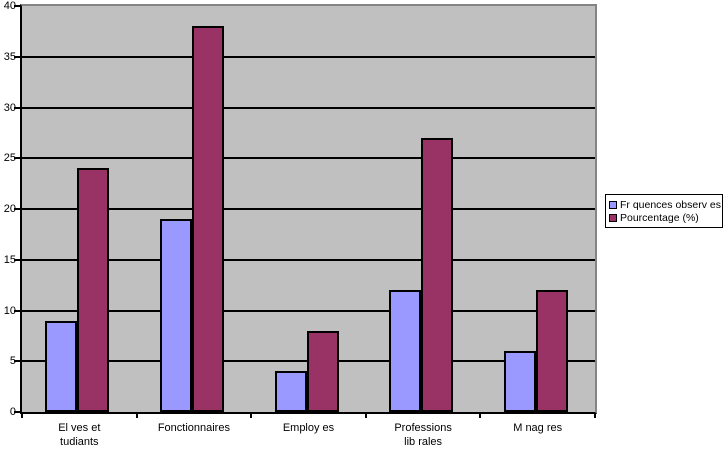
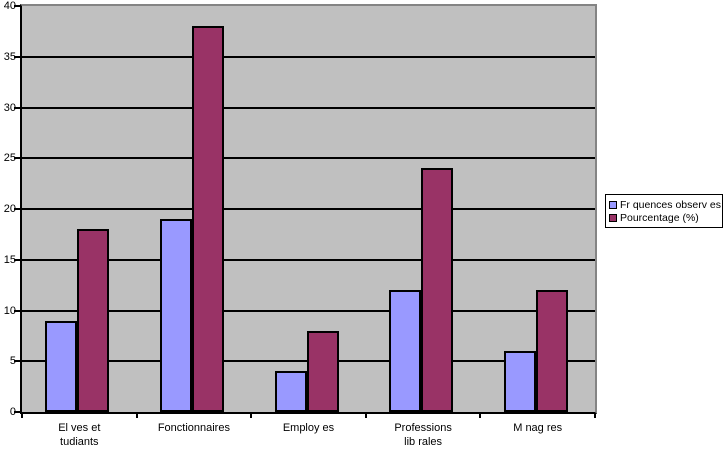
Pourcentage (%)/El ves et tudiants: 24 -> 18
Pourcentage (%)/Professions lib rales: 27 -> 24
